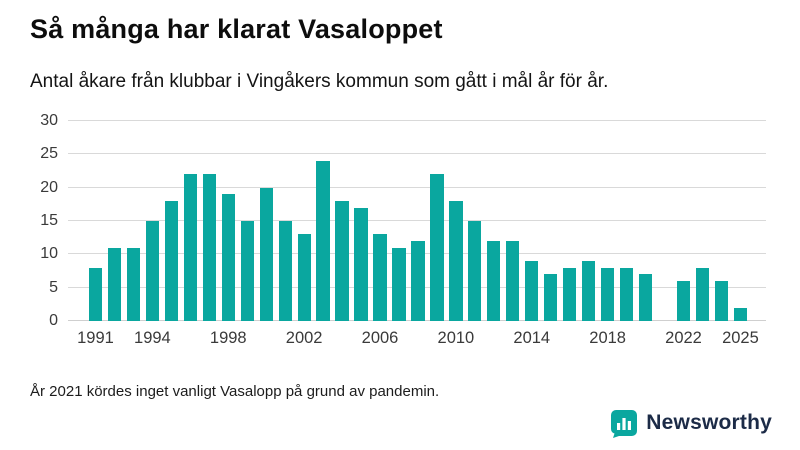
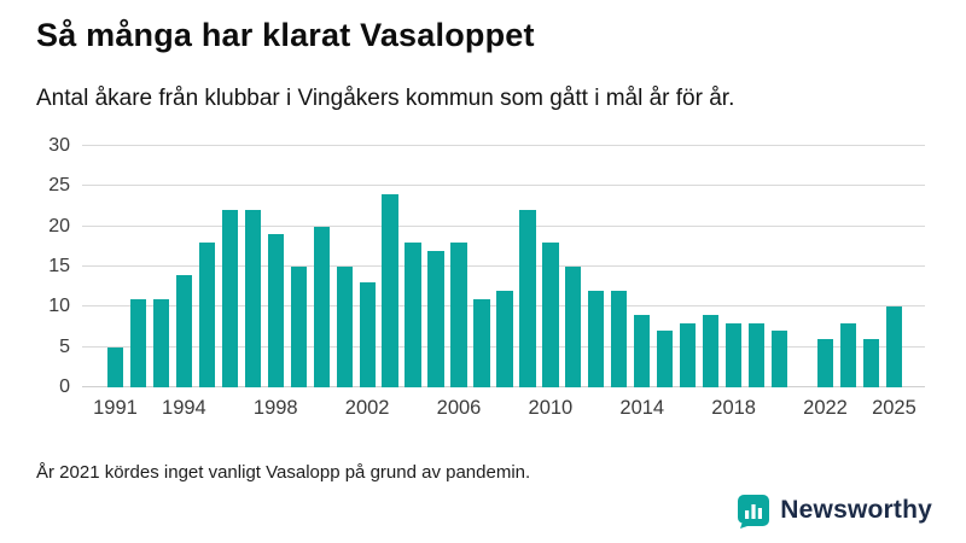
1991: 8 -> 5
1994: 15 -> 14
2006: 13 -> 18
2025: 2 -> 10
